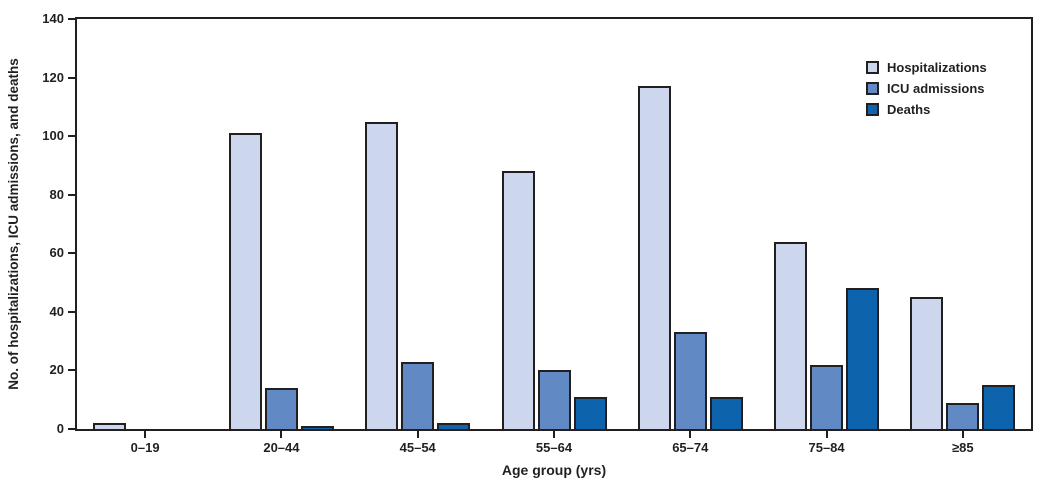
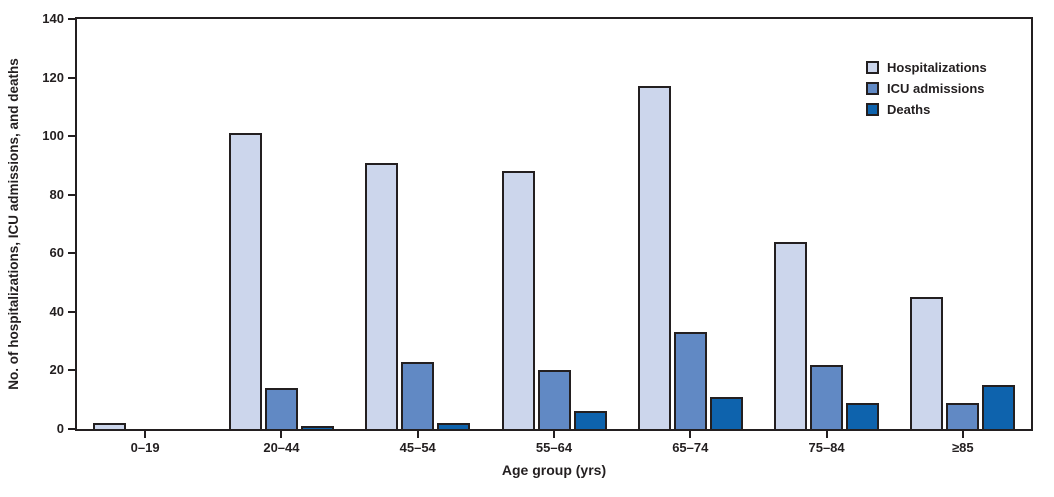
Hospitalizations/45–54: 105 -> 91
Deaths/55–64: 11 -> 6
Deaths/75–84: 48 -> 9
